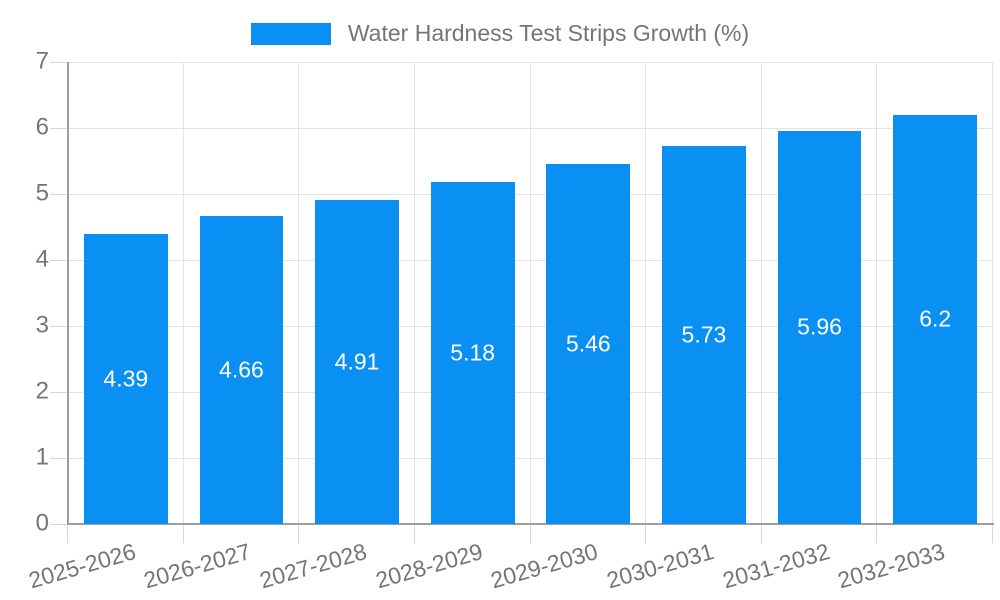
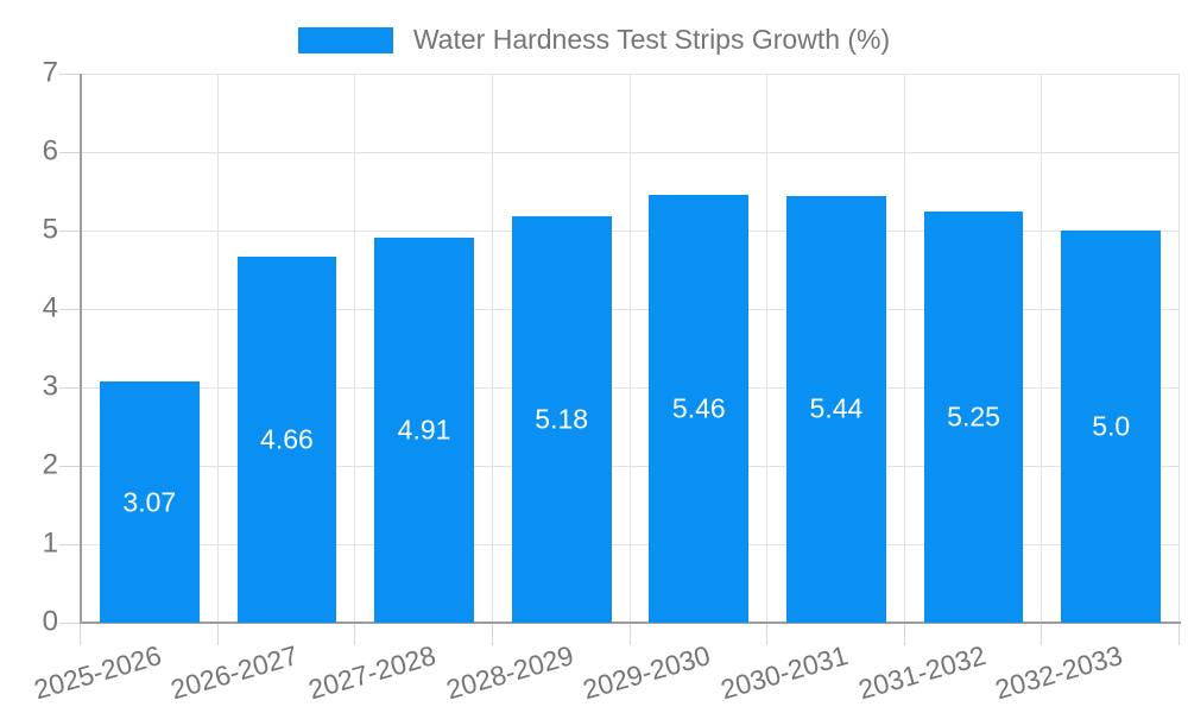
2025-2026: 4.39 -> 3.07
2030-2031: 5.73 -> 5.44
2031-2032: 5.96 -> 5.25
2032-2033: 6.2 -> 5.0
